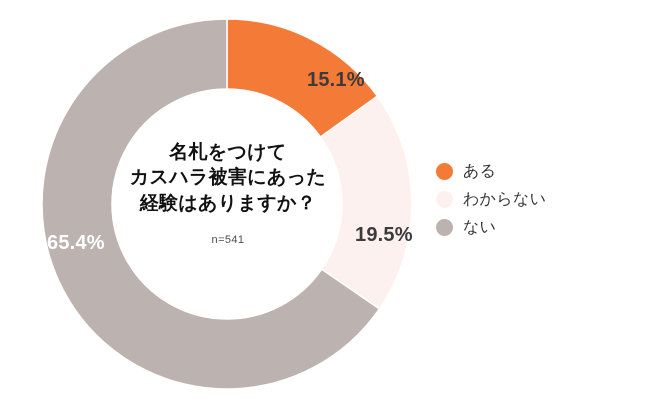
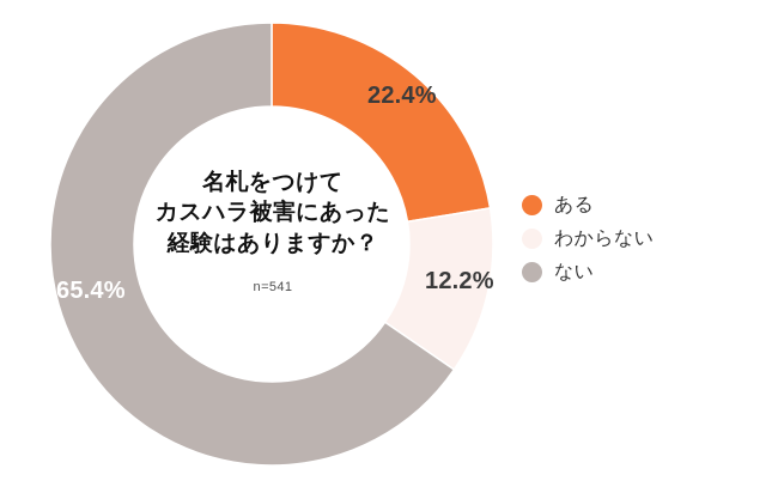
ある: 15.1% -> 22.4%
わからない: 19.5% -> 12.2%
